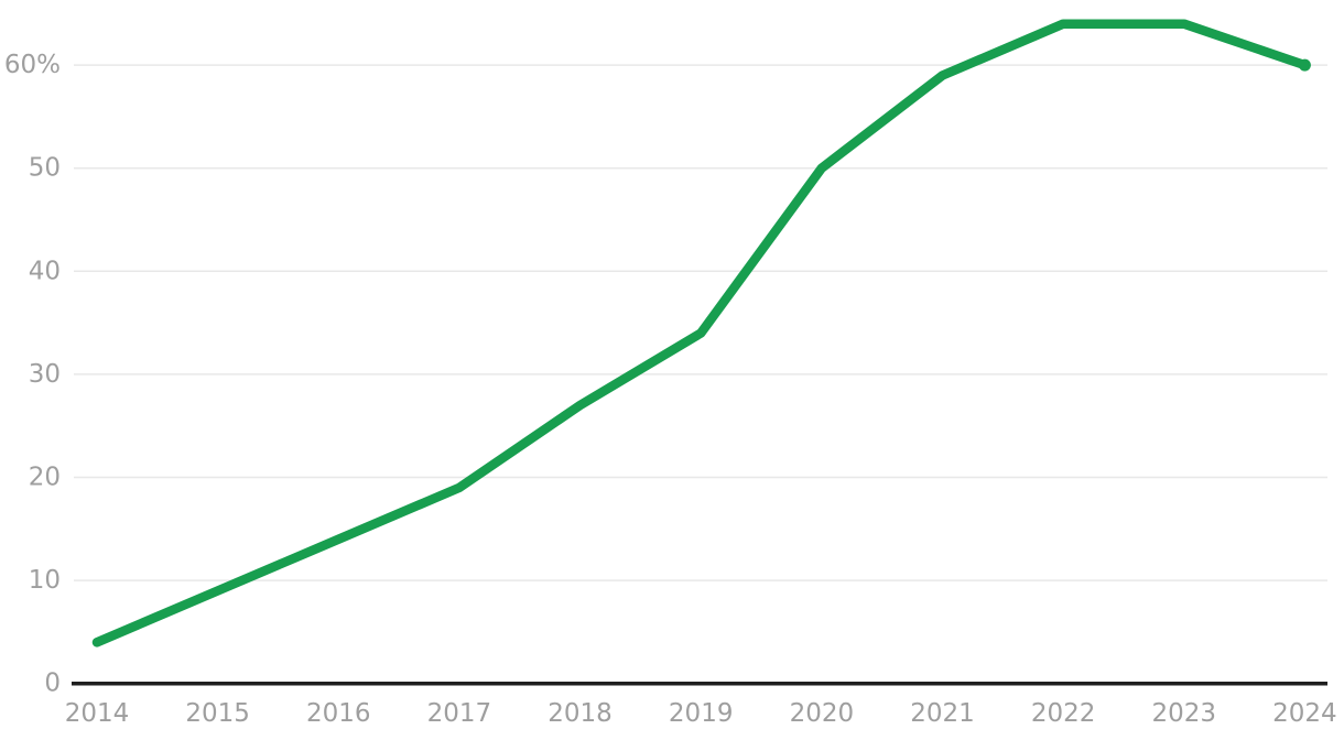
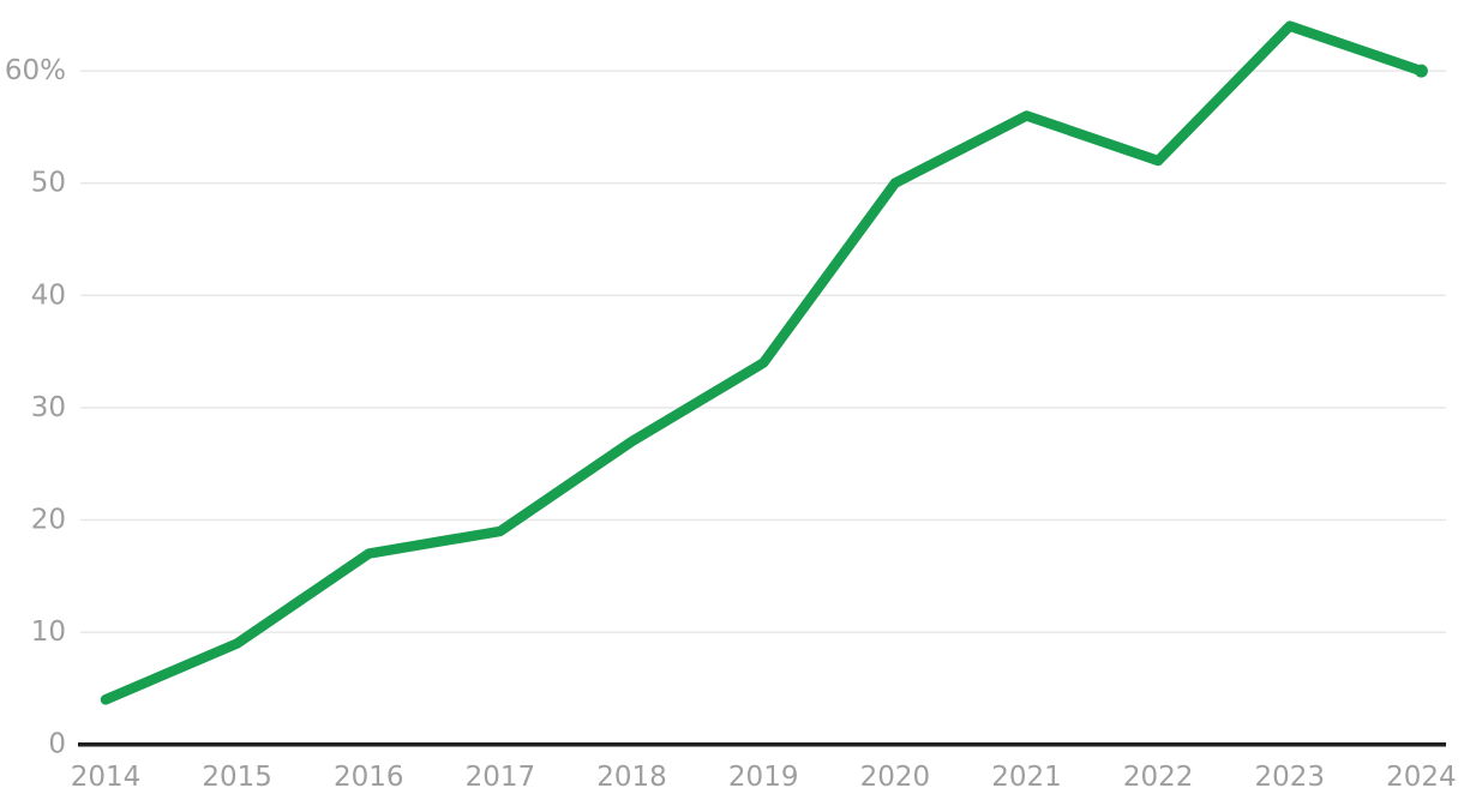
2016: 14% -> 17%
2021: 59% -> 56%
2022: 64% -> 52%
